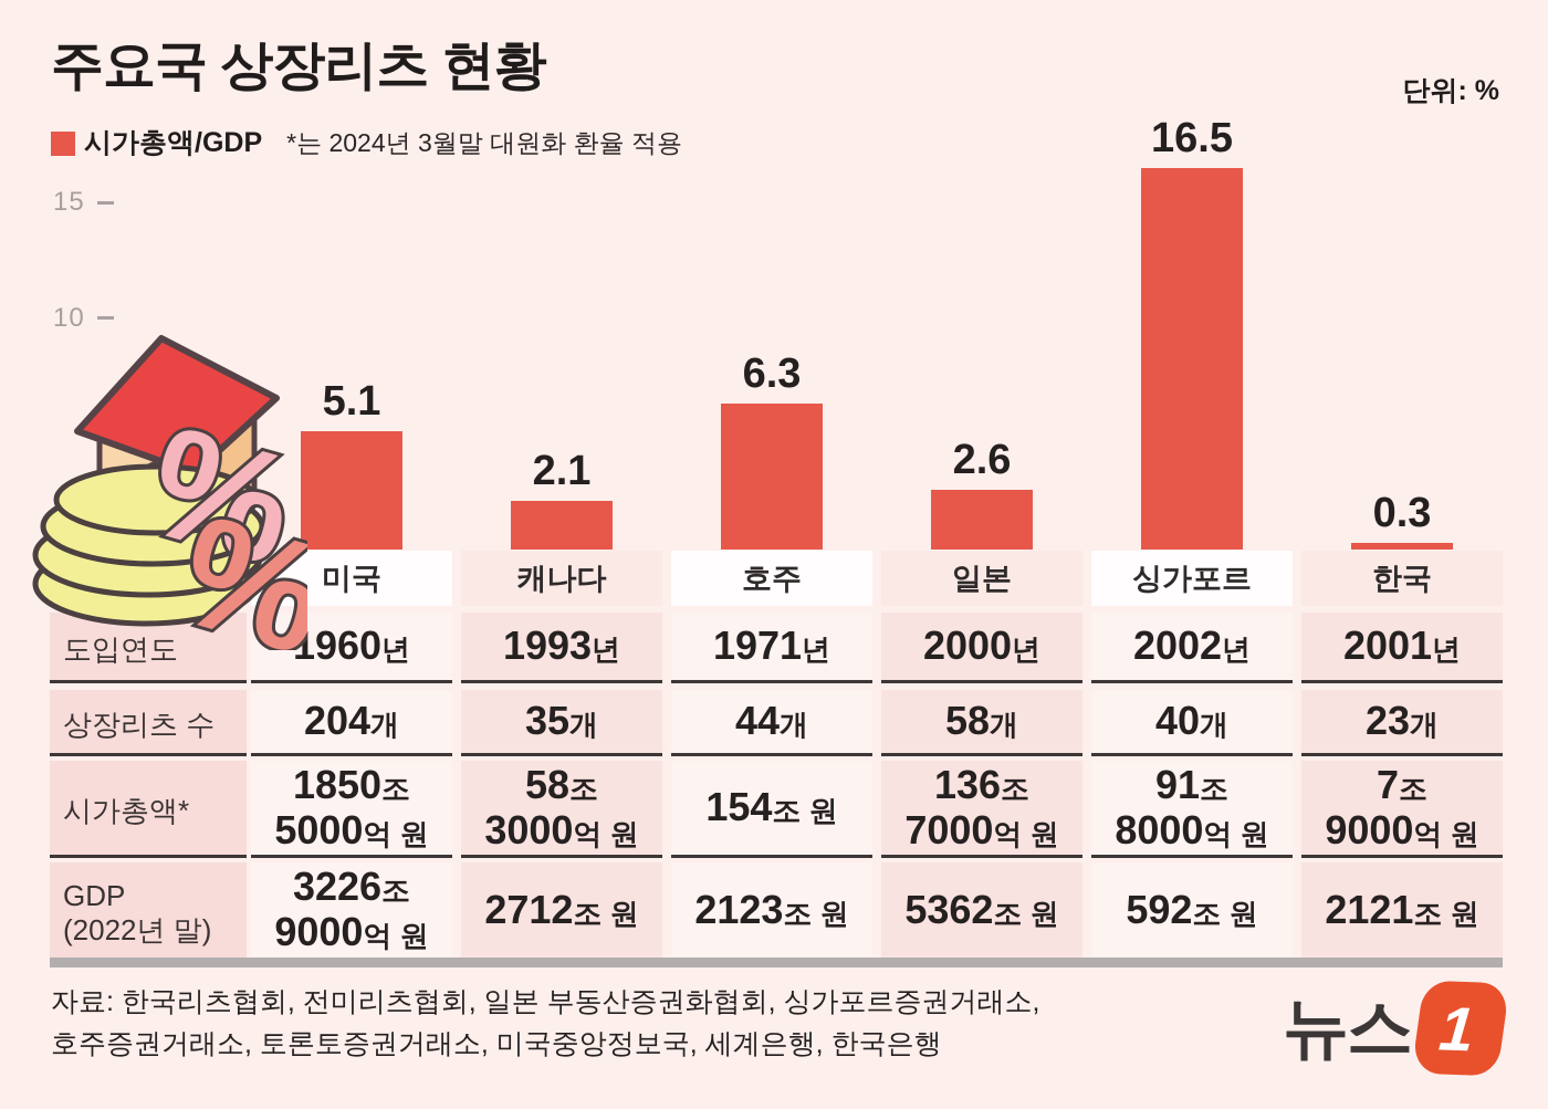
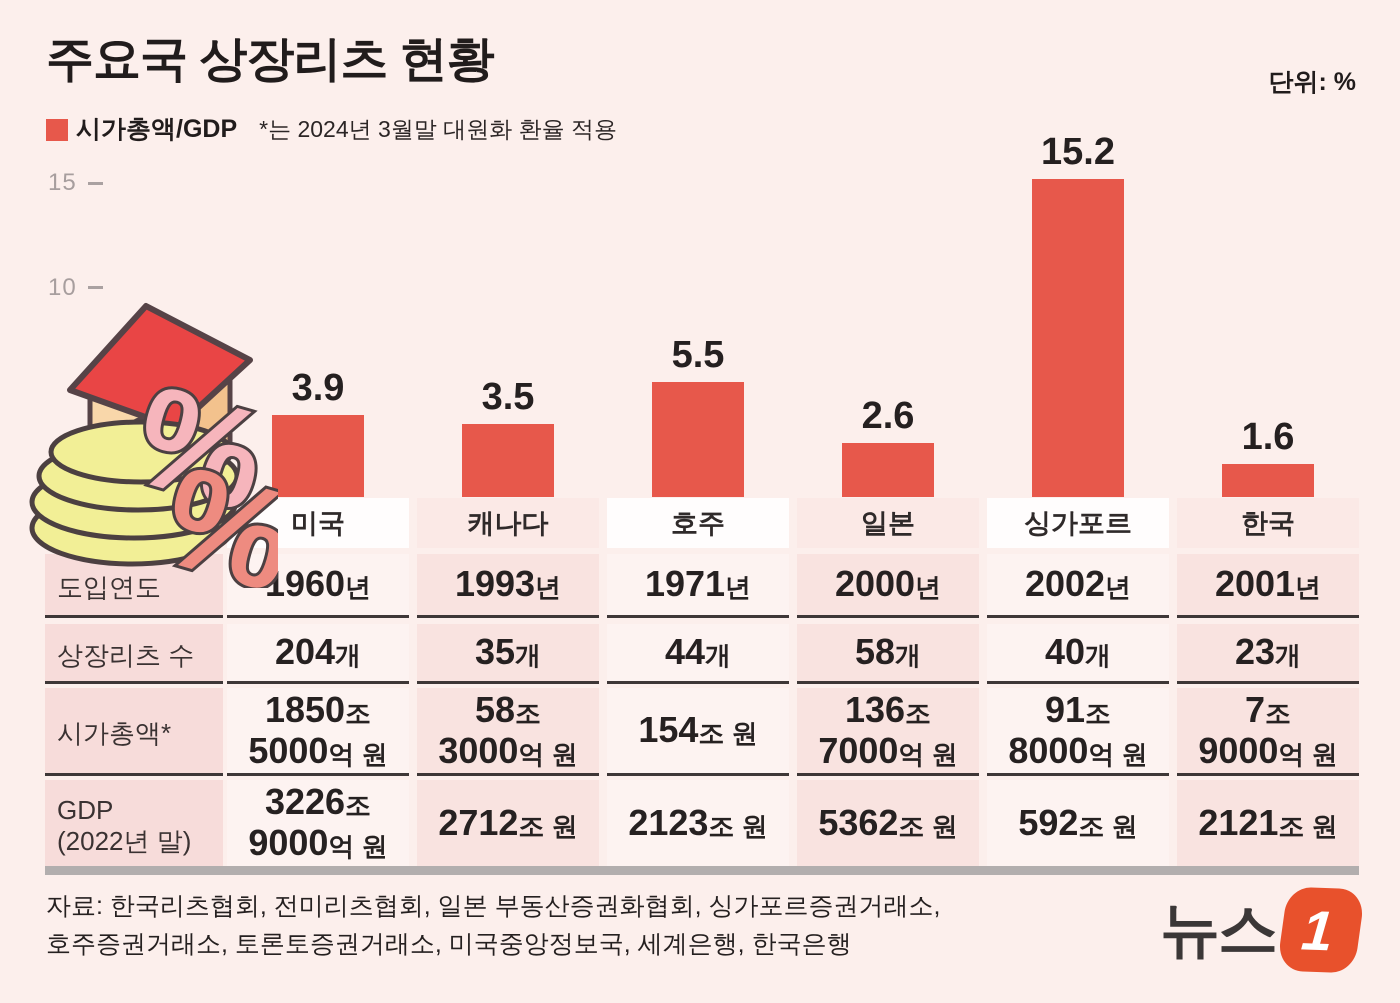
미국: 5.1 -> 3.9
캐나다: 2.1 -> 3.5
호주: 6.3 -> 5.5
싱가포르: 16.5 -> 15.2
한국: 0.3 -> 1.6
